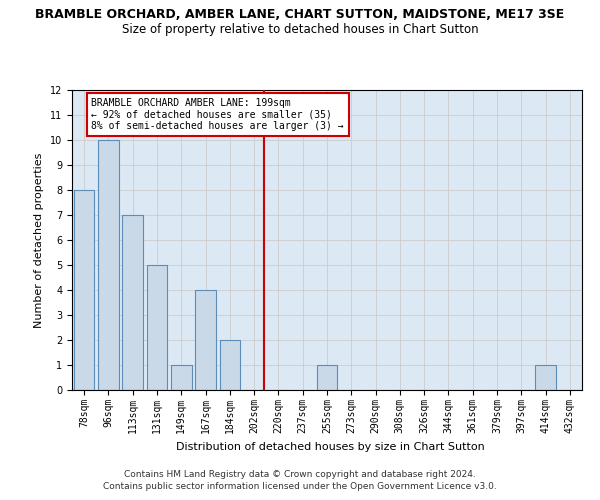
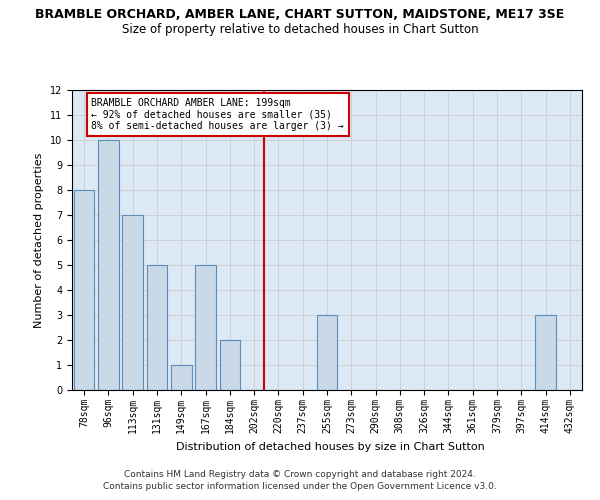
167sqm: 4 -> 5
255sqm: 1 -> 3
414sqm: 1 -> 3
